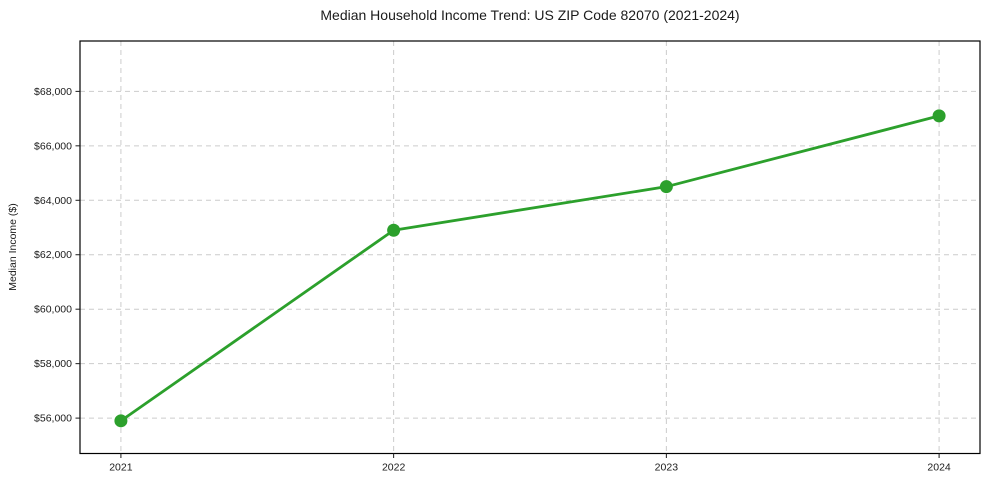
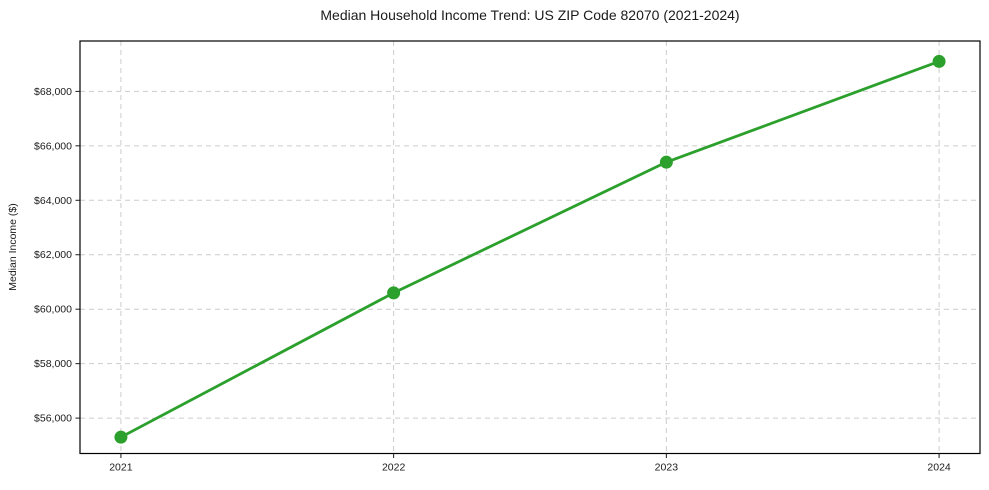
2021: $55900 -> $55300
2022: $62900 -> $60600
2023: $64500 -> $65400
2024: $67100 -> $69100
